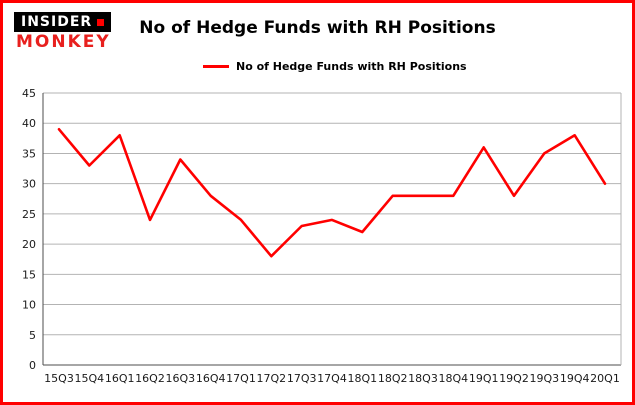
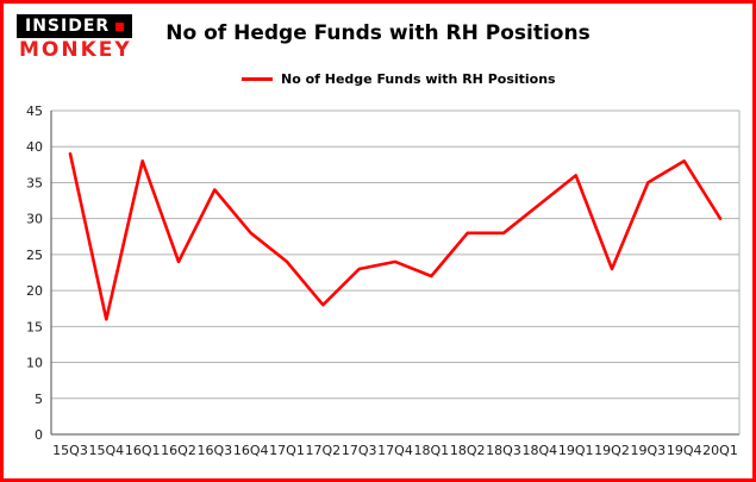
15Q4: 33 -> 16
18Q4: 28 -> 32
19Q2: 28 -> 23
